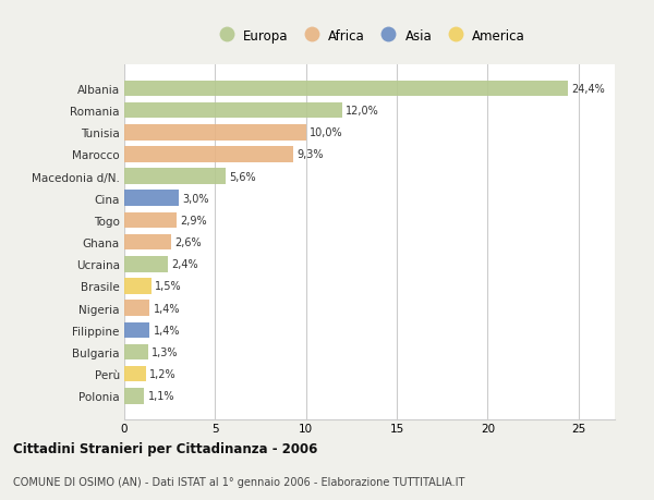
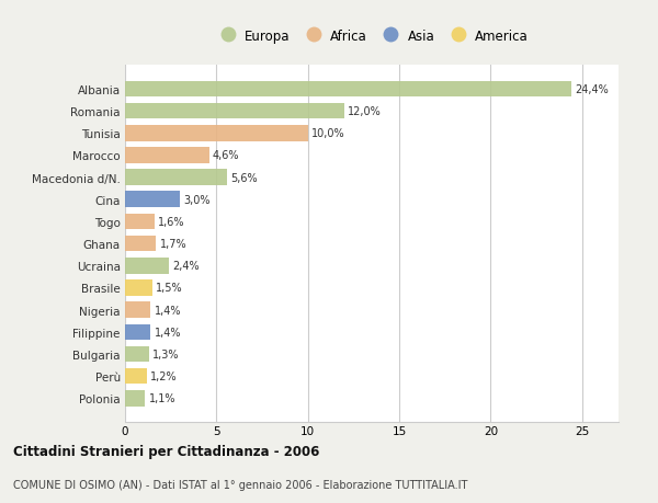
Marocco: 9,3% -> 4,6%
Togo: 2,9% -> 1,6%
Ghana: 2,6% -> 1,7%
